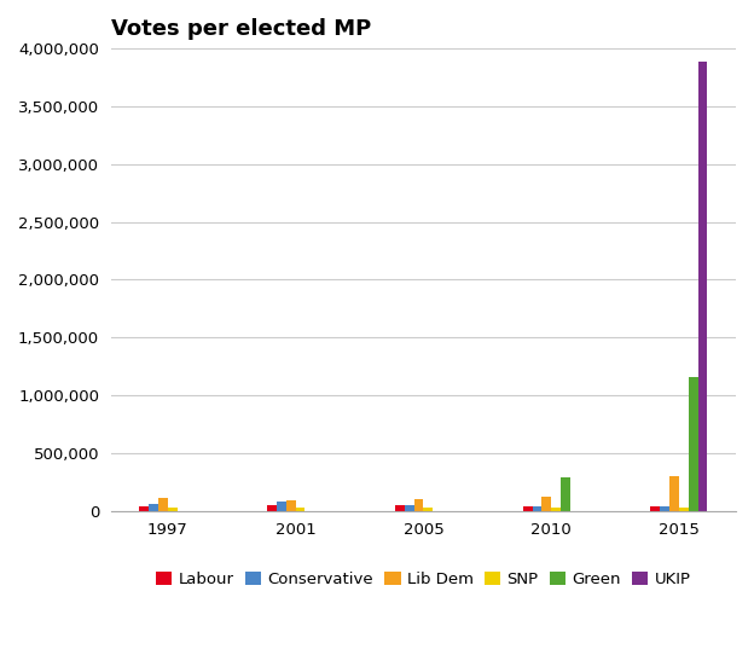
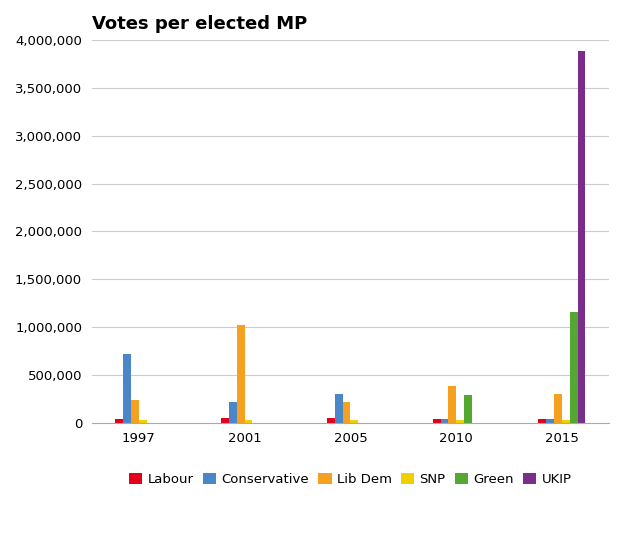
Conservative/1997: 60,000 -> 720,000
Lib Dem/1997: 110,000 -> 240,000
Conservative/2001: 80,000 -> 220,000
Lib Dem/2001: 90,000 -> 1,020,000
Conservative/2005: 40,000 -> 300,000
Lib Dem/2005: 100,000 -> 220,000
Lib Dem/2010: 120,000 -> 380,000
